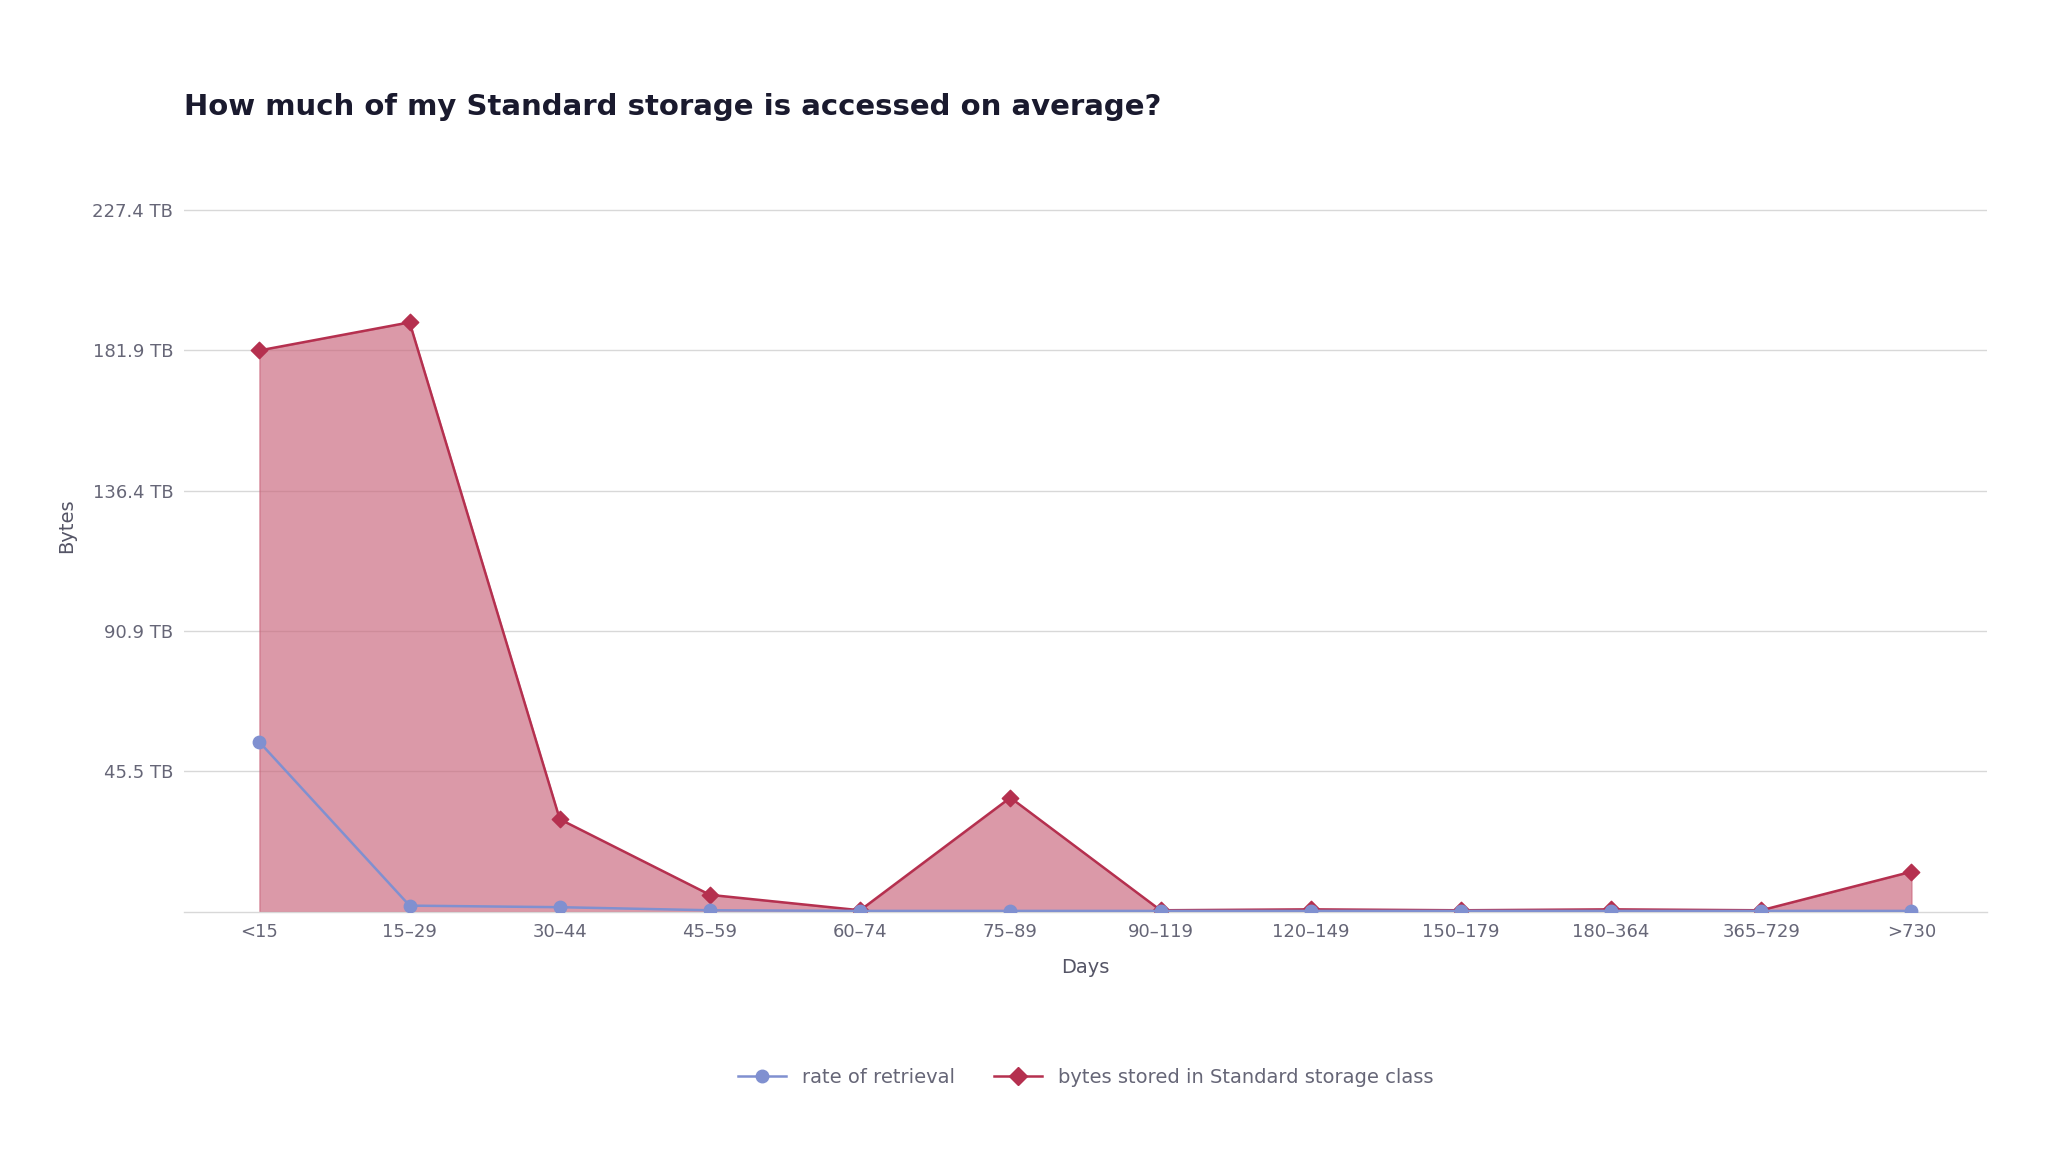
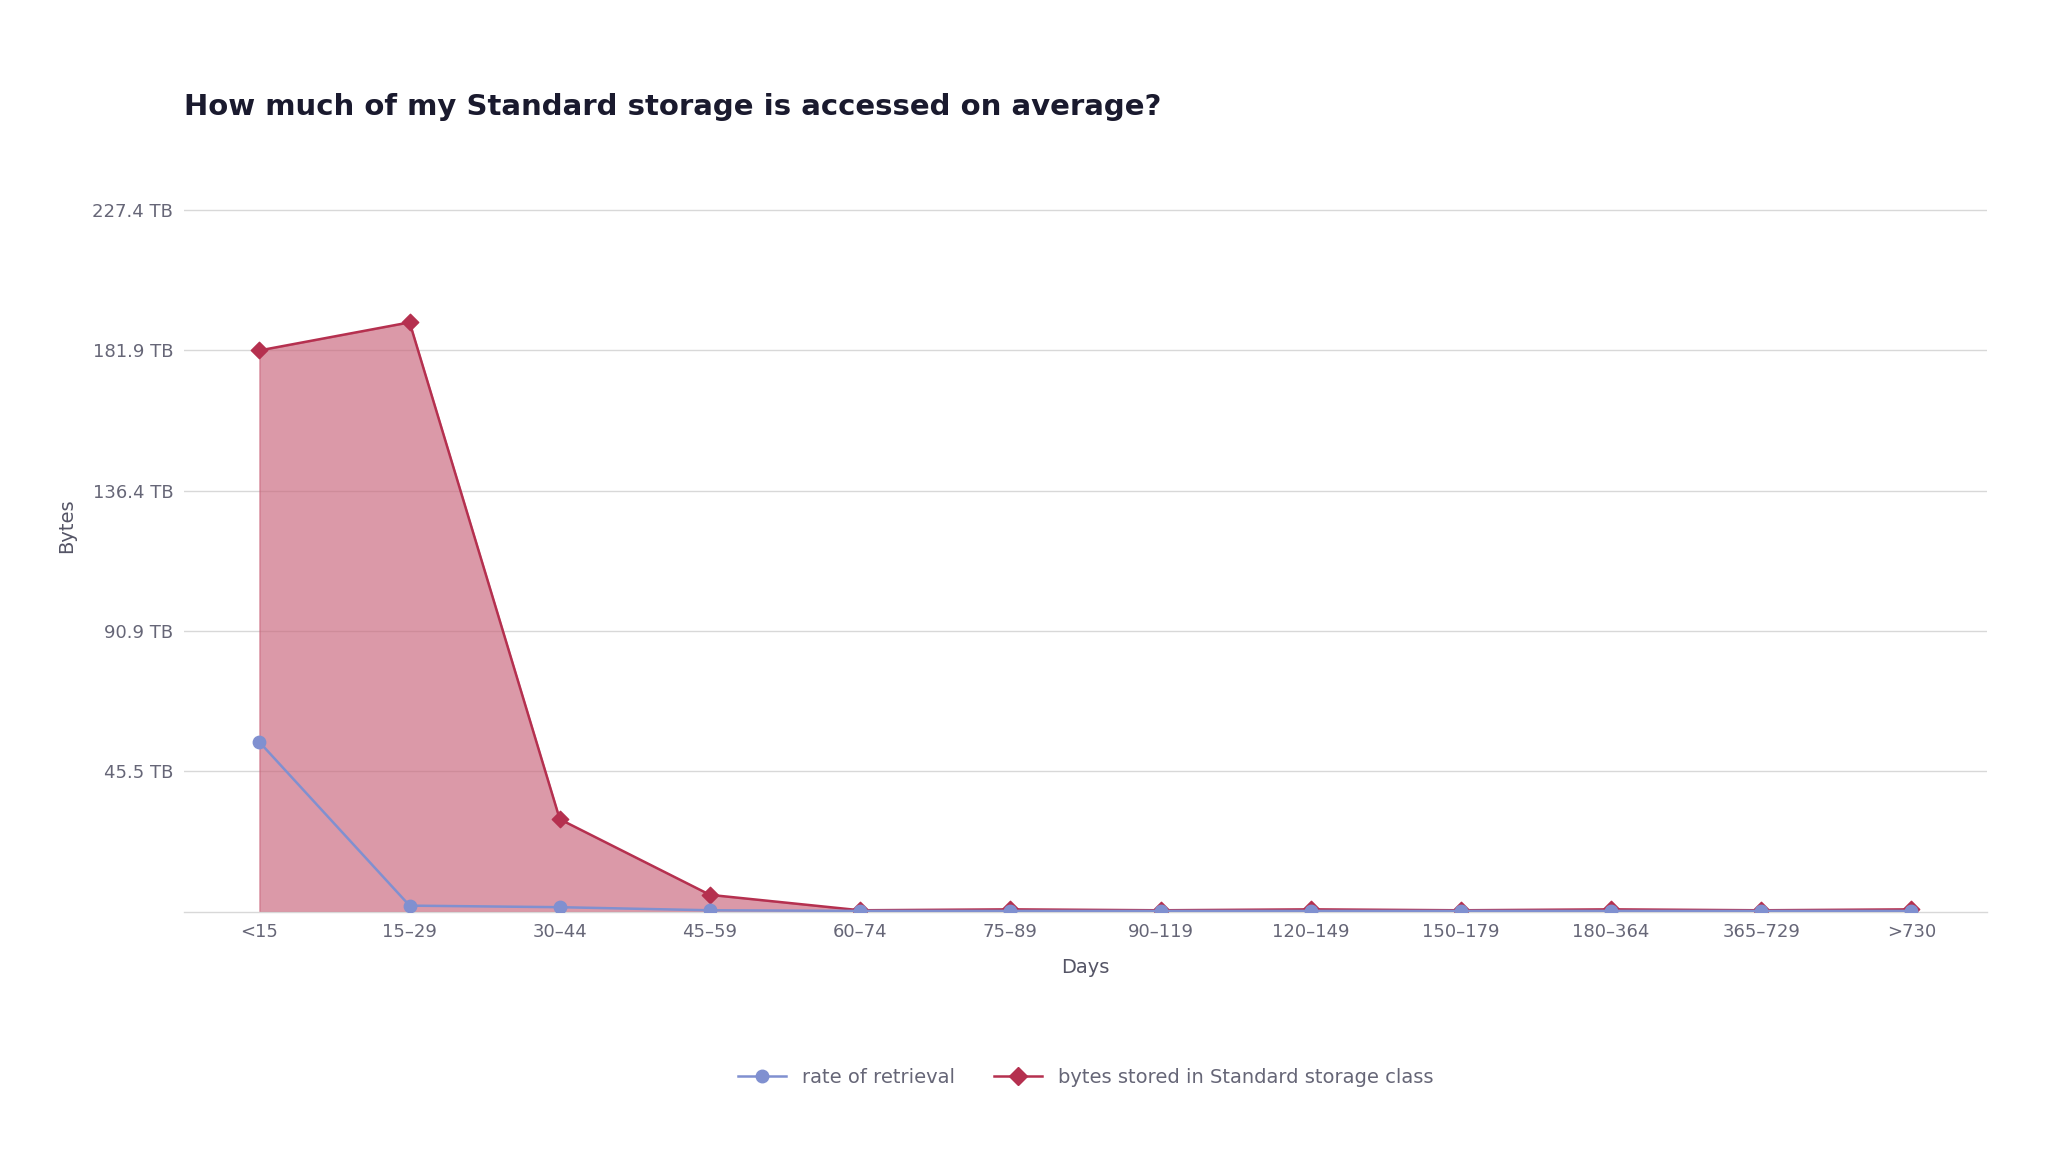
bytes stored in Standard storage class/75–89: 37.0 TB -> 0.8 TB
bytes stored in Standard storage class/>730: 13.0 TB -> 0.8 TB
